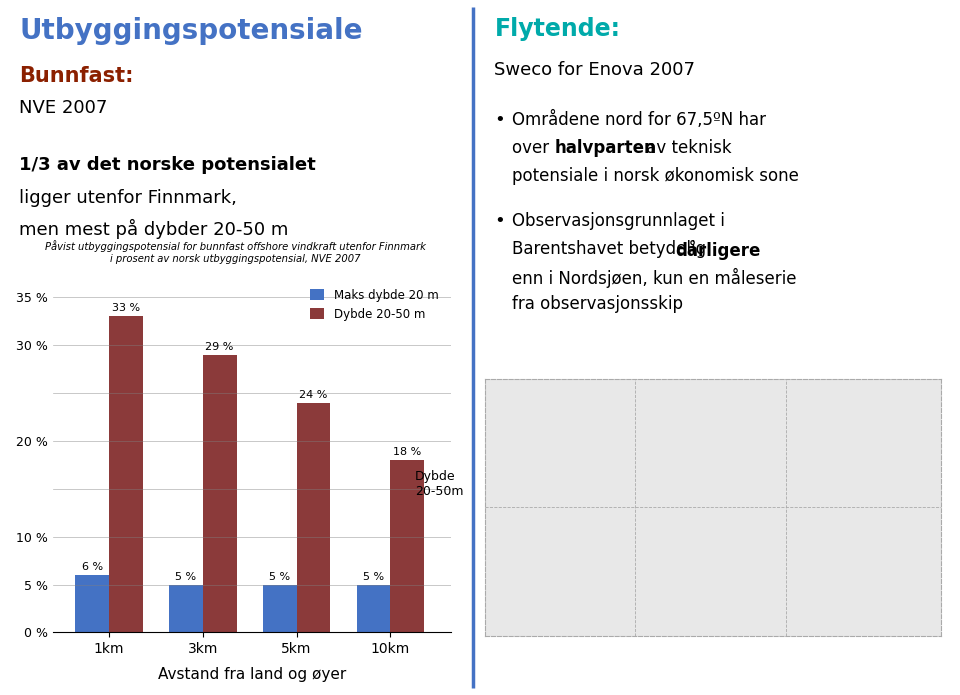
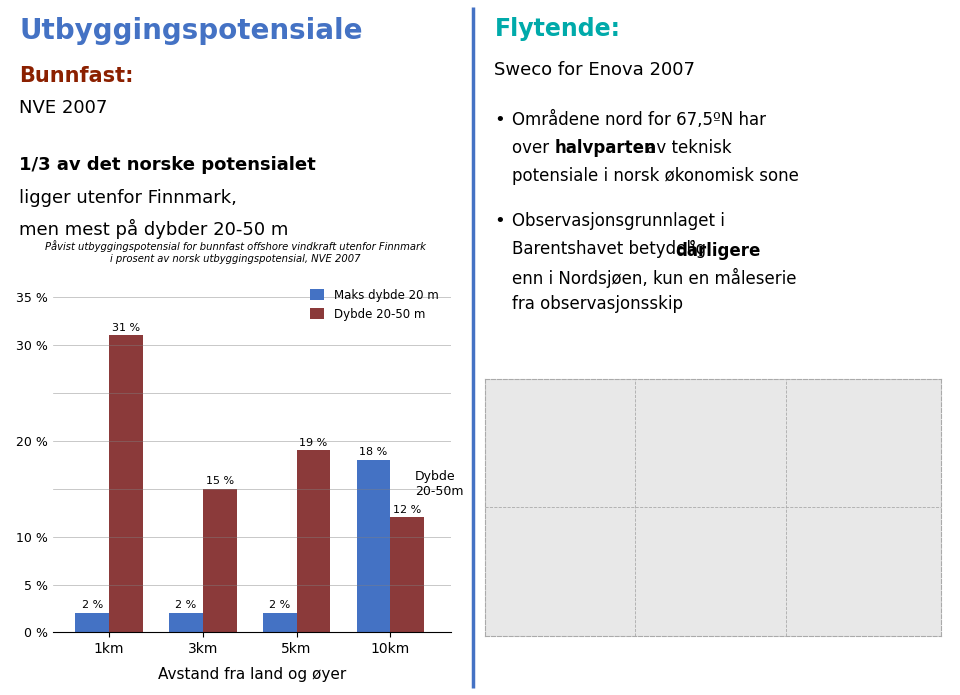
Maks dybde 20 m/1km: 6 -> 2
Dybde 20-50 m/1km: 33 -> 31
Maks dybde 20 m/3km: 5 -> 2
Dybde 20-50 m/3km: 29 -> 15
Maks dybde 20 m/5km: 5 -> 2
Dybde 20-50 m/5km: 24 -> 19
Maks dybde 20 m/10km: 5 -> 18
Dybde 20-50 m/10km: 18 -> 12
